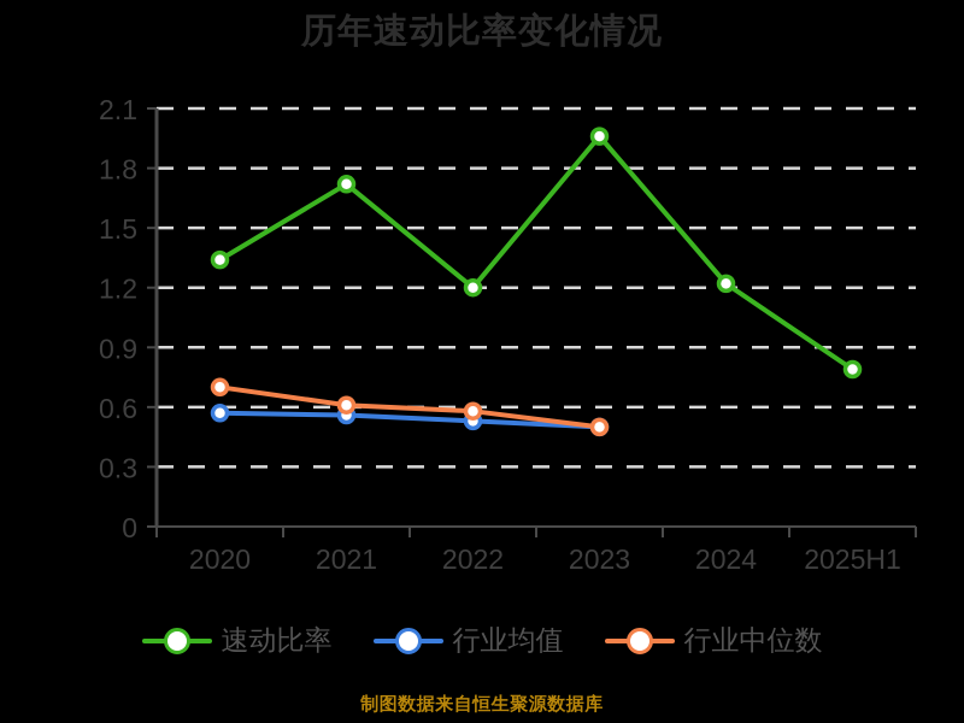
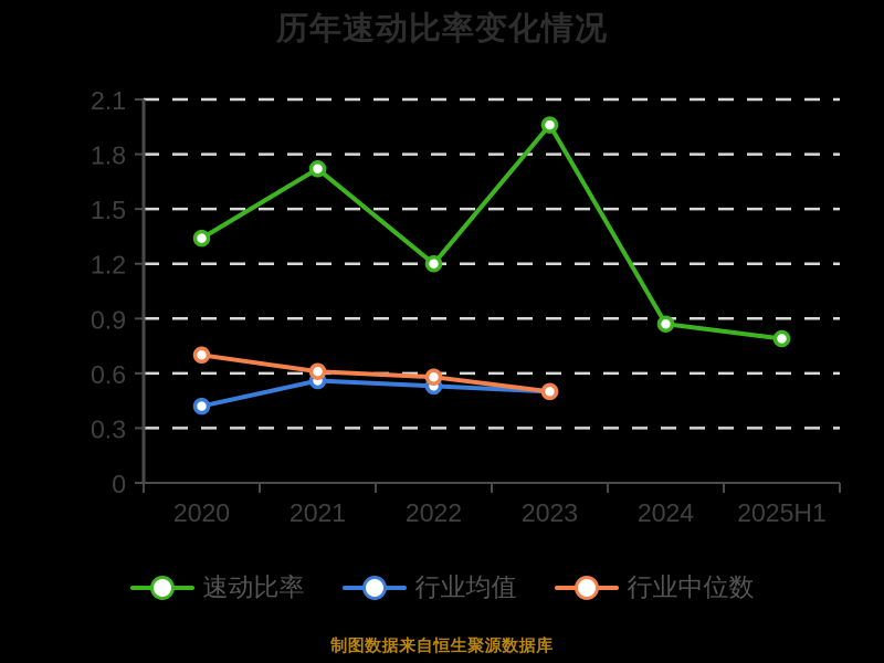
行业均值/2020: 0.57 -> 0.42
速动比率/2024: 1.22 -> 0.87
